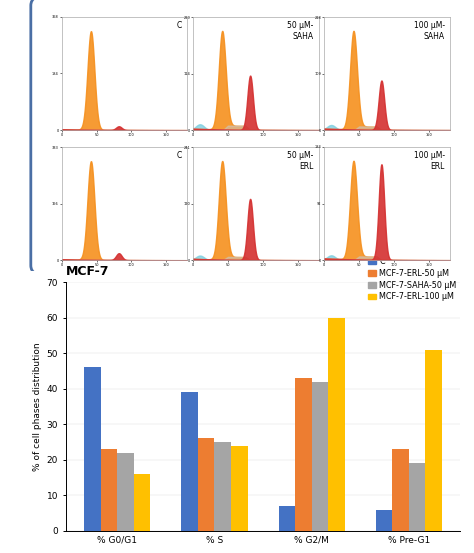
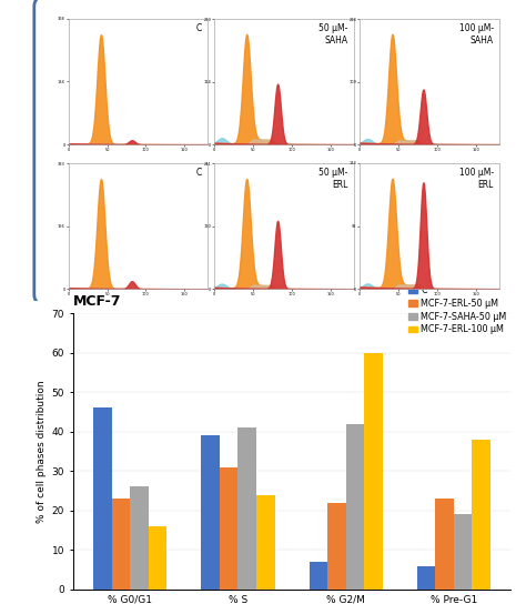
MCF-7/MCF-7-SAHA-50 μM/% G0/G1: 22 -> 26
MCF-7/MCF-7-ERL-50 μM/% S: 26 -> 31
MCF-7/MCF-7-SAHA-50 μM/% S: 25 -> 41
MCF-7/MCF-7-ERL-50 μM/% G2/M: 43 -> 22
MCF-7/MCF-7-ERL-100 μM/% Pre-G1: 51 -> 38
